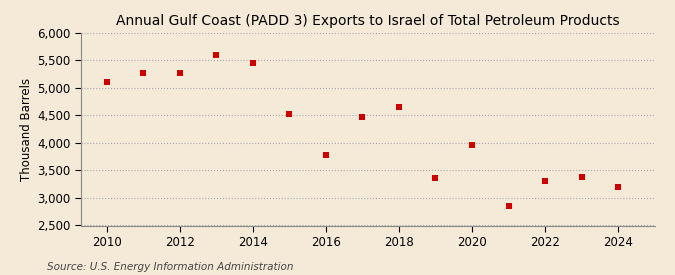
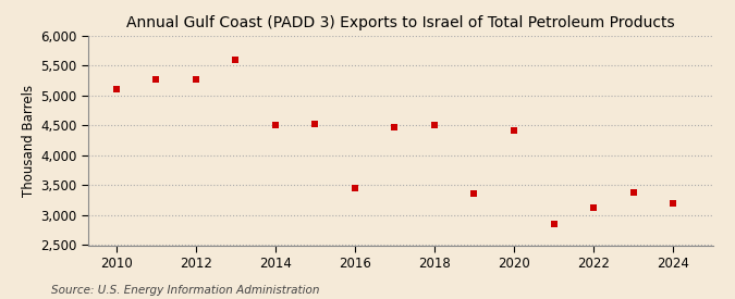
2014: 5,460 -> 4,500
2016: 3,780 -> 3,460
2018: 4,650 -> 4,500
2020: 3,960 -> 4,420
2022: 3,300 -> 3,120
